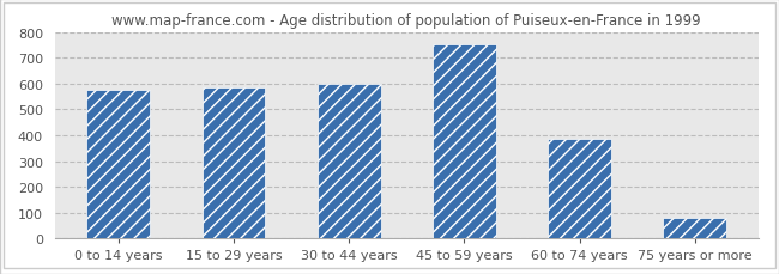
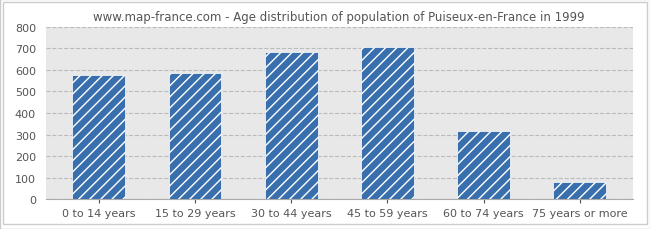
30 to 44 years: 600 -> 683
45 to 59 years: 750 -> 706
60 to 74 years: 385 -> 317
